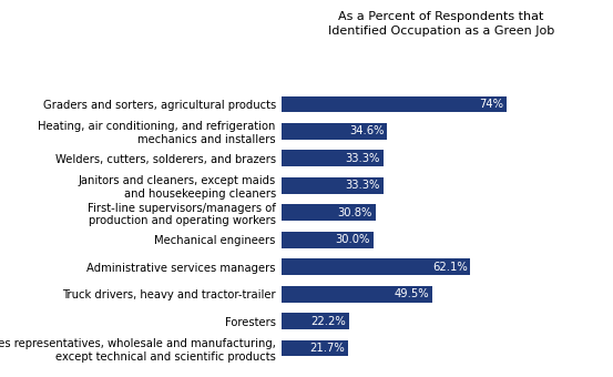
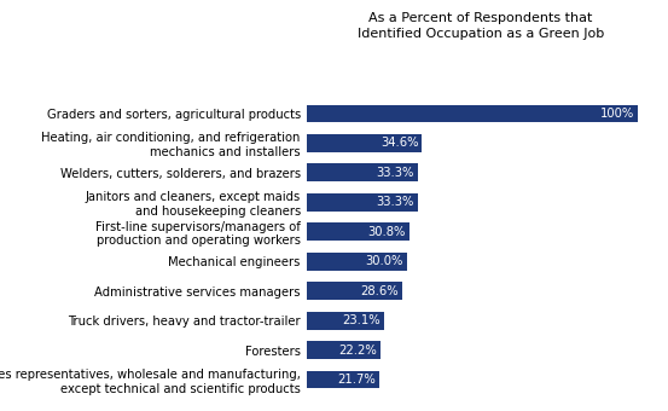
Graders and sorters, agricultural products: 74% -> 100%
Administrative services managers: 62.1% -> 28.6%
Truck drivers, heavy and tractor-trailer: 49.5% -> 23.1%
